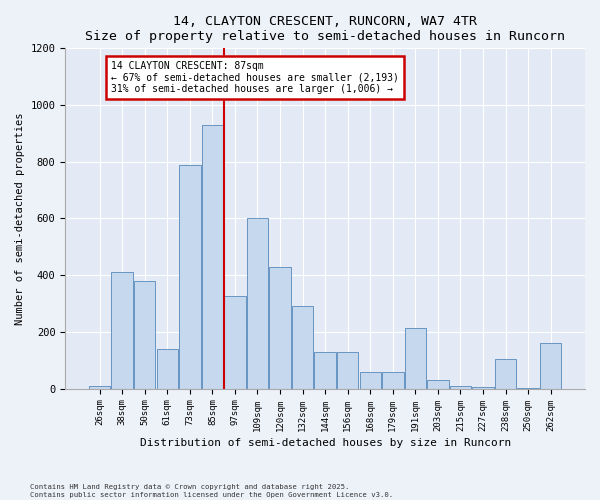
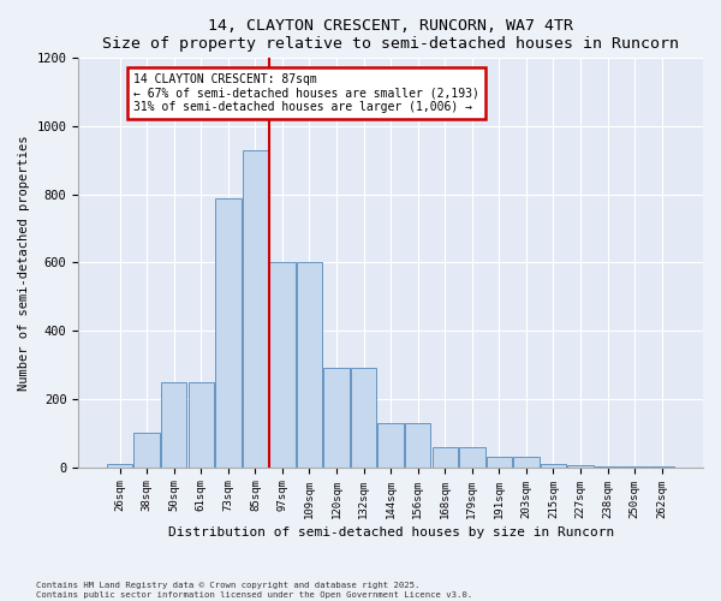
38sqm: 410 -> 100
50sqm: 380 -> 250
61sqm: 140 -> 250
97sqm: 325 -> 600
120sqm: 430 -> 290
191sqm: 215 -> 30
238sqm: 105 -> 2
262sqm: 160 -> 1
